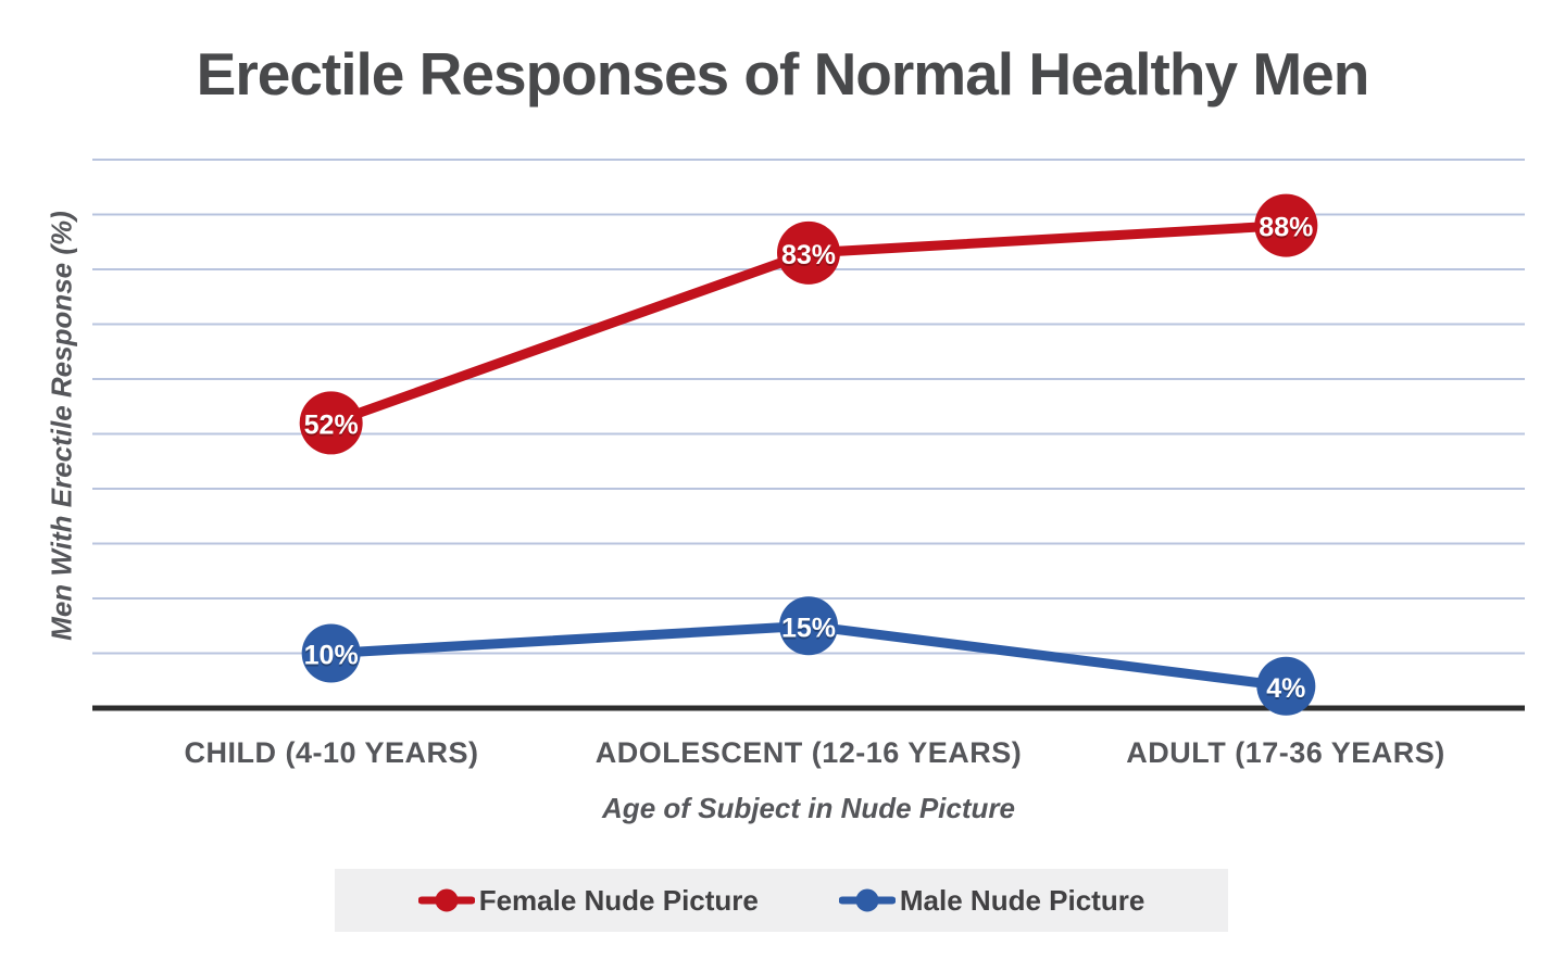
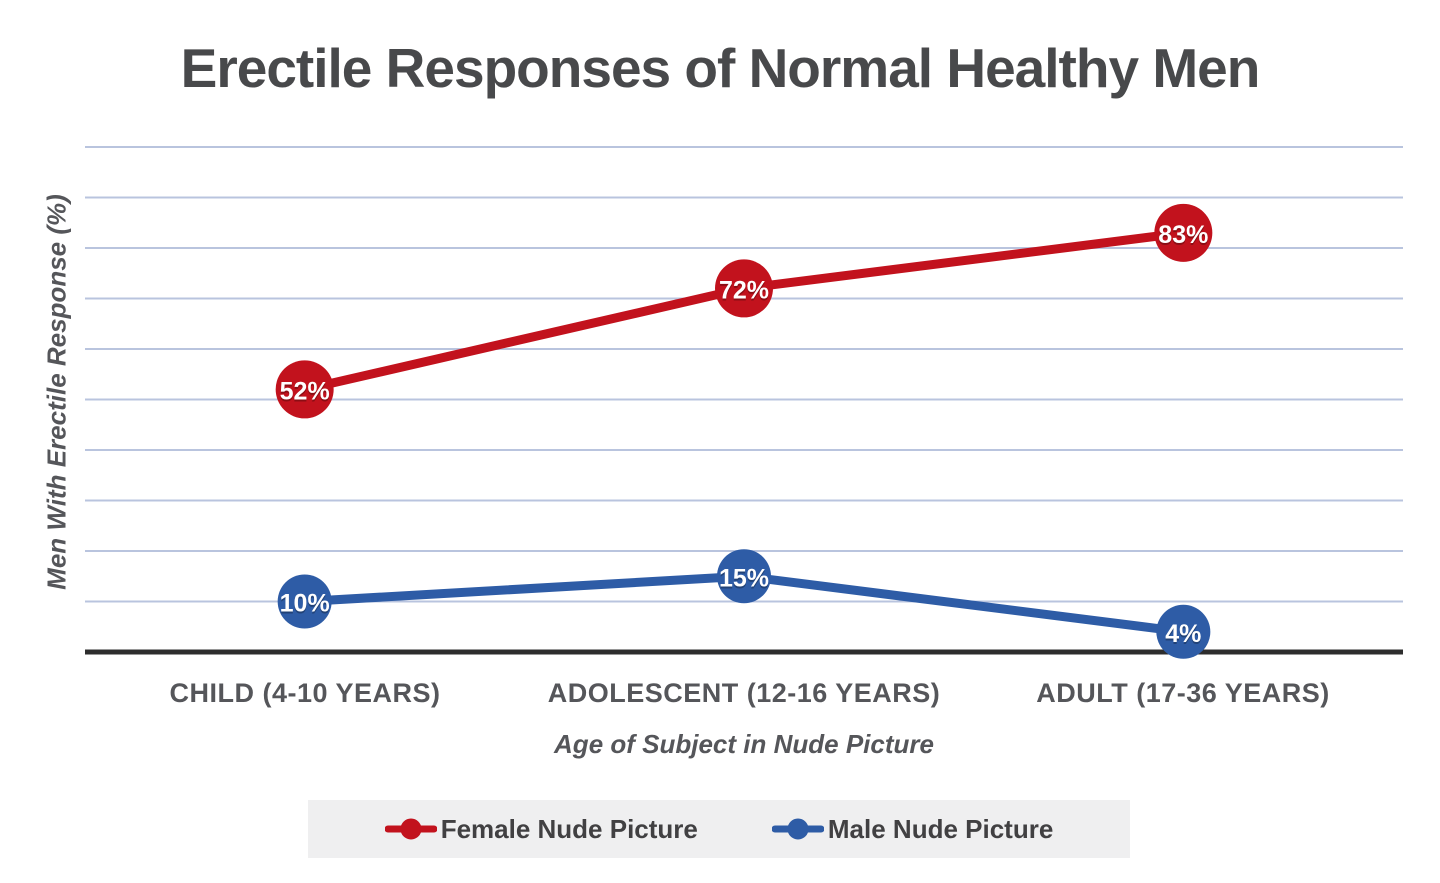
Female Nude Picture/ADOLESCENT (12-16 YEARS): 83% -> 72%
Female Nude Picture/ADULT (17-36 YEARS): 88% -> 83%
